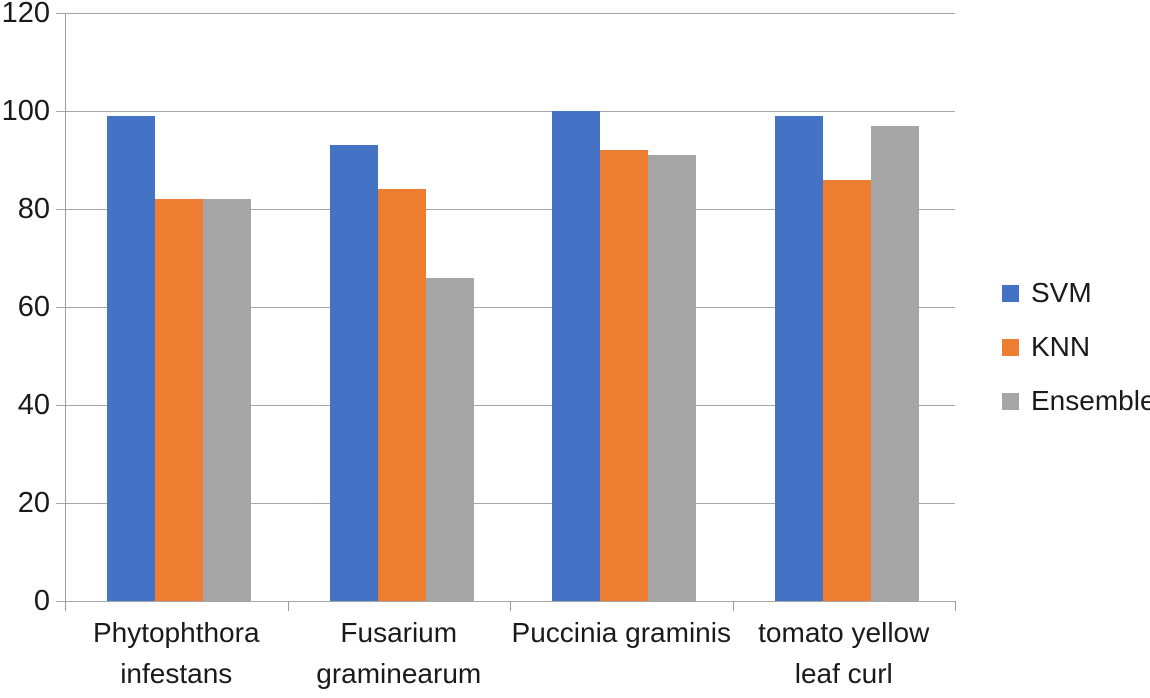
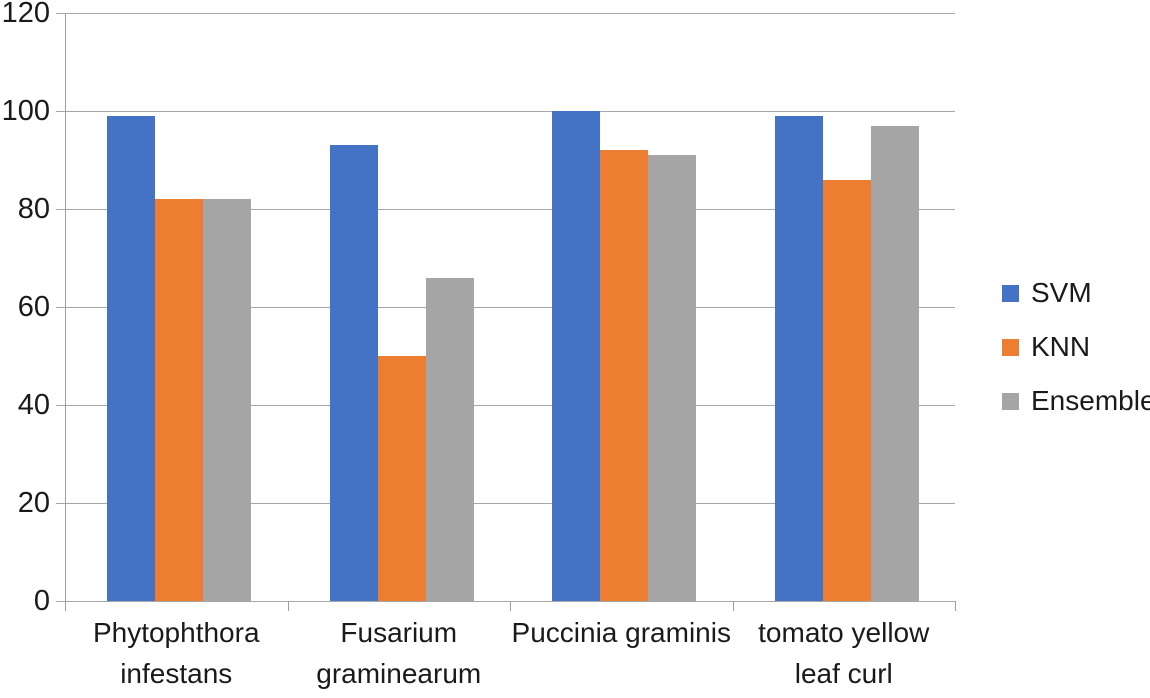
KNN/Fusarium graminearum: 84 -> 50
